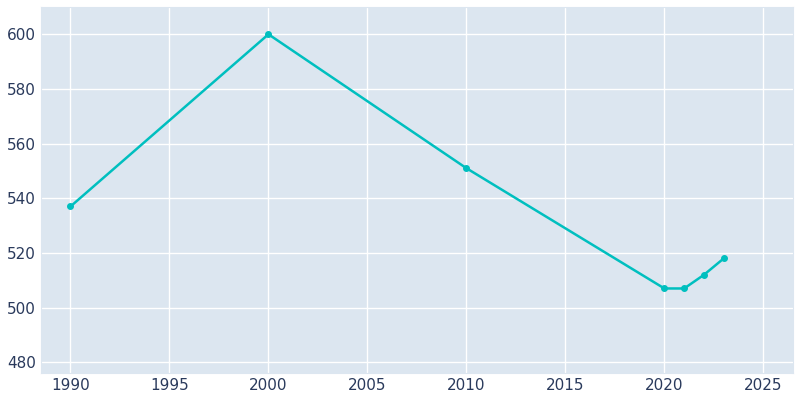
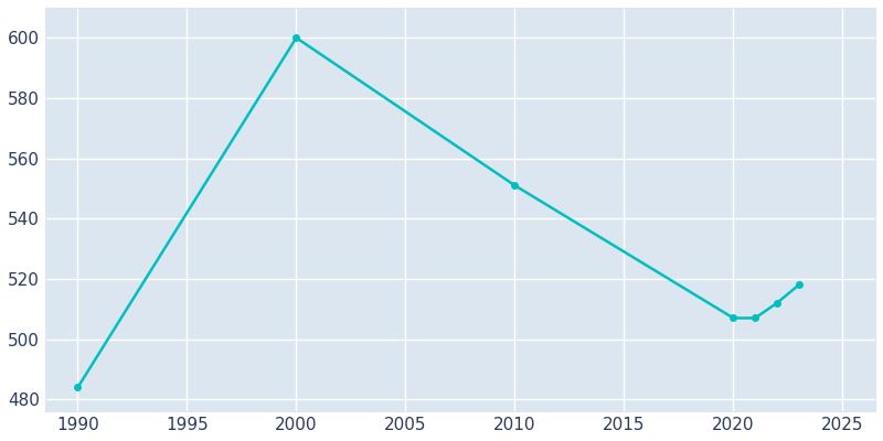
1990: 537 -> 484
